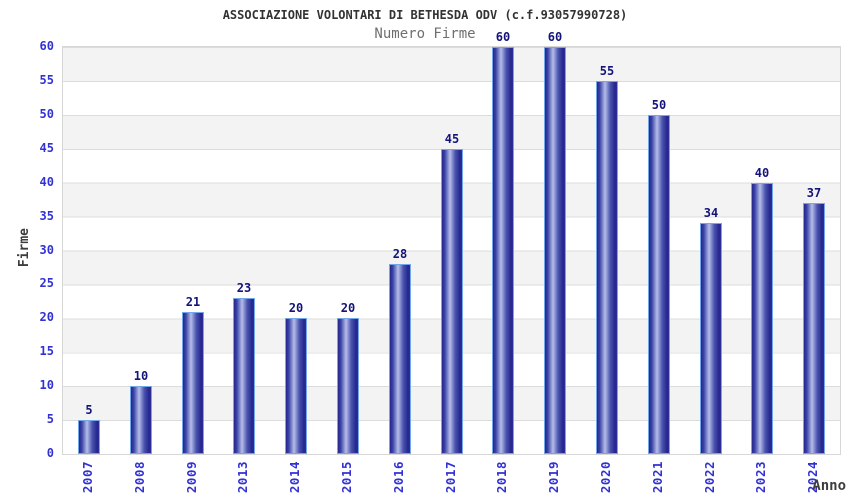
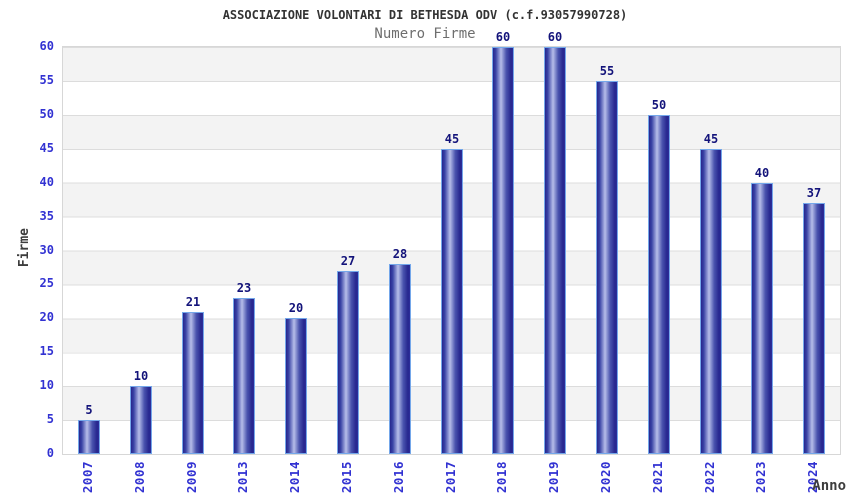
2015: 20 -> 27
2022: 34 -> 45
